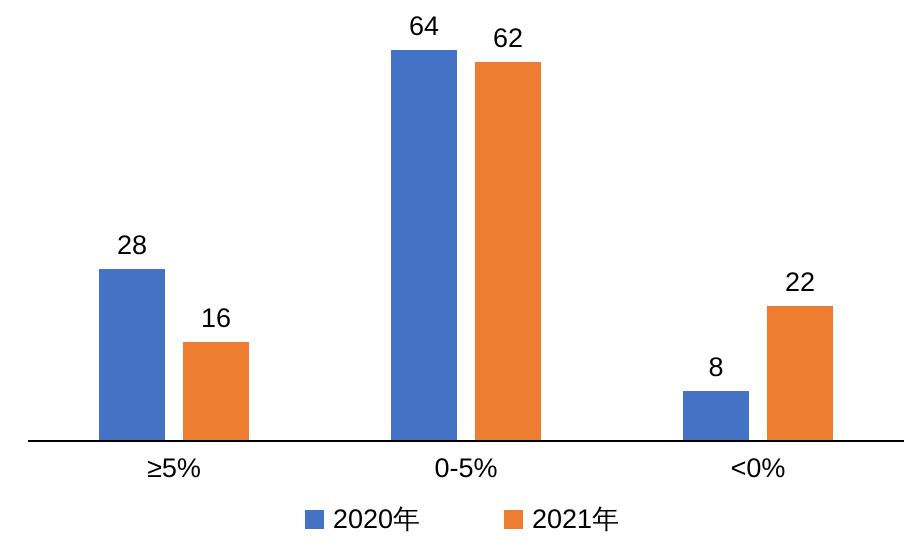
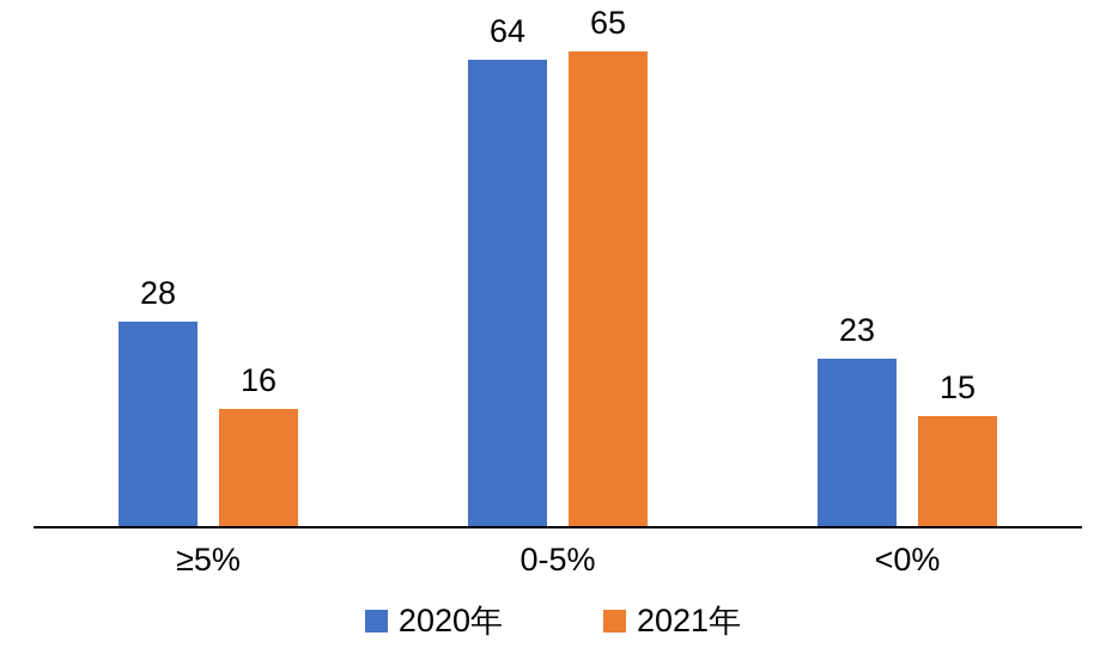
2021年/0-5%: 62 -> 65
2020年/<0%: 8 -> 23
2021年/<0%: 22 -> 15
